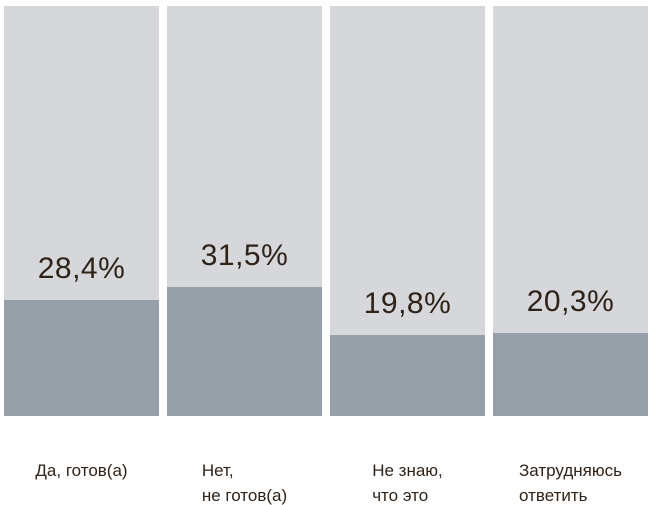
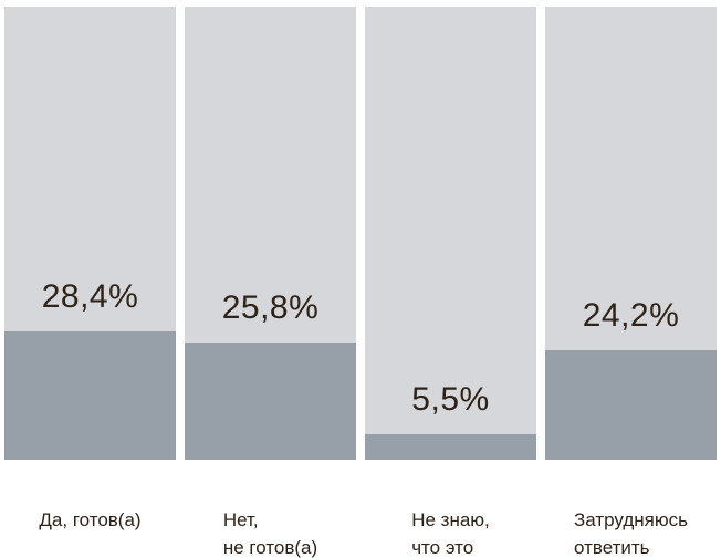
Нет, не готов(а): 31,5% -> 25,8%
Не знаю, что это: 19,8% -> 5,5%
Затрудняюсь ответить: 20,3% -> 24,2%
